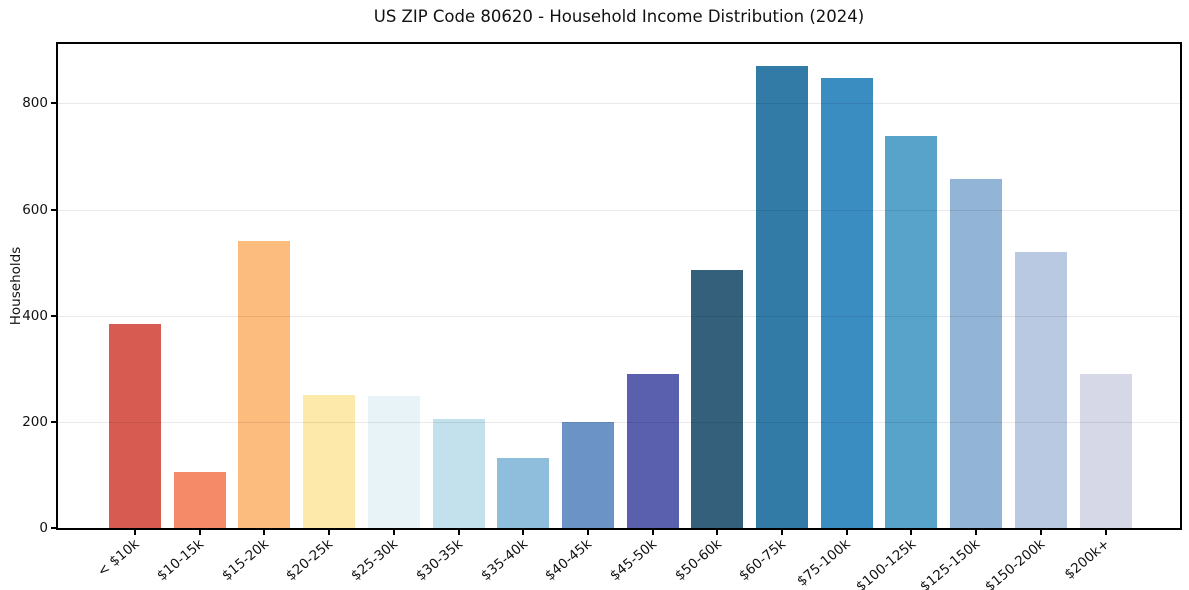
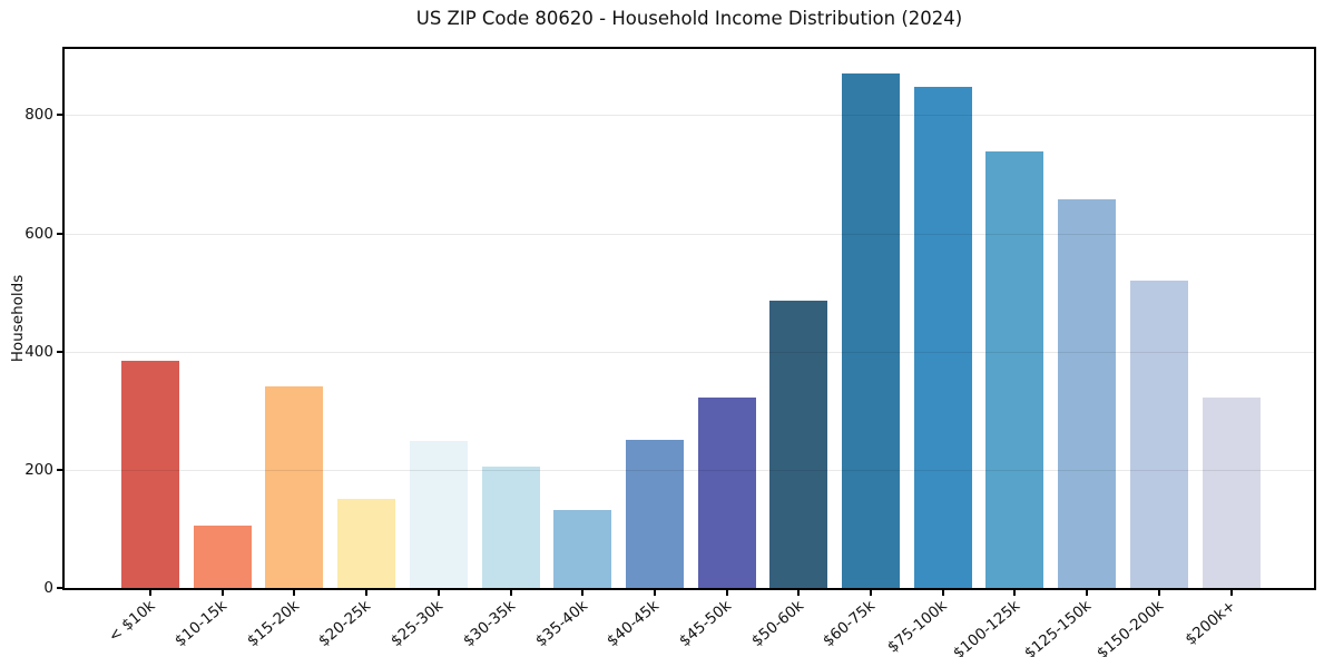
$15-20k: 540 -> 340
$20-25k: 250 -> 150
$40-45k: 200 -> 250
$45-50k: 290 -> 320
$200k+: 290 -> 320
